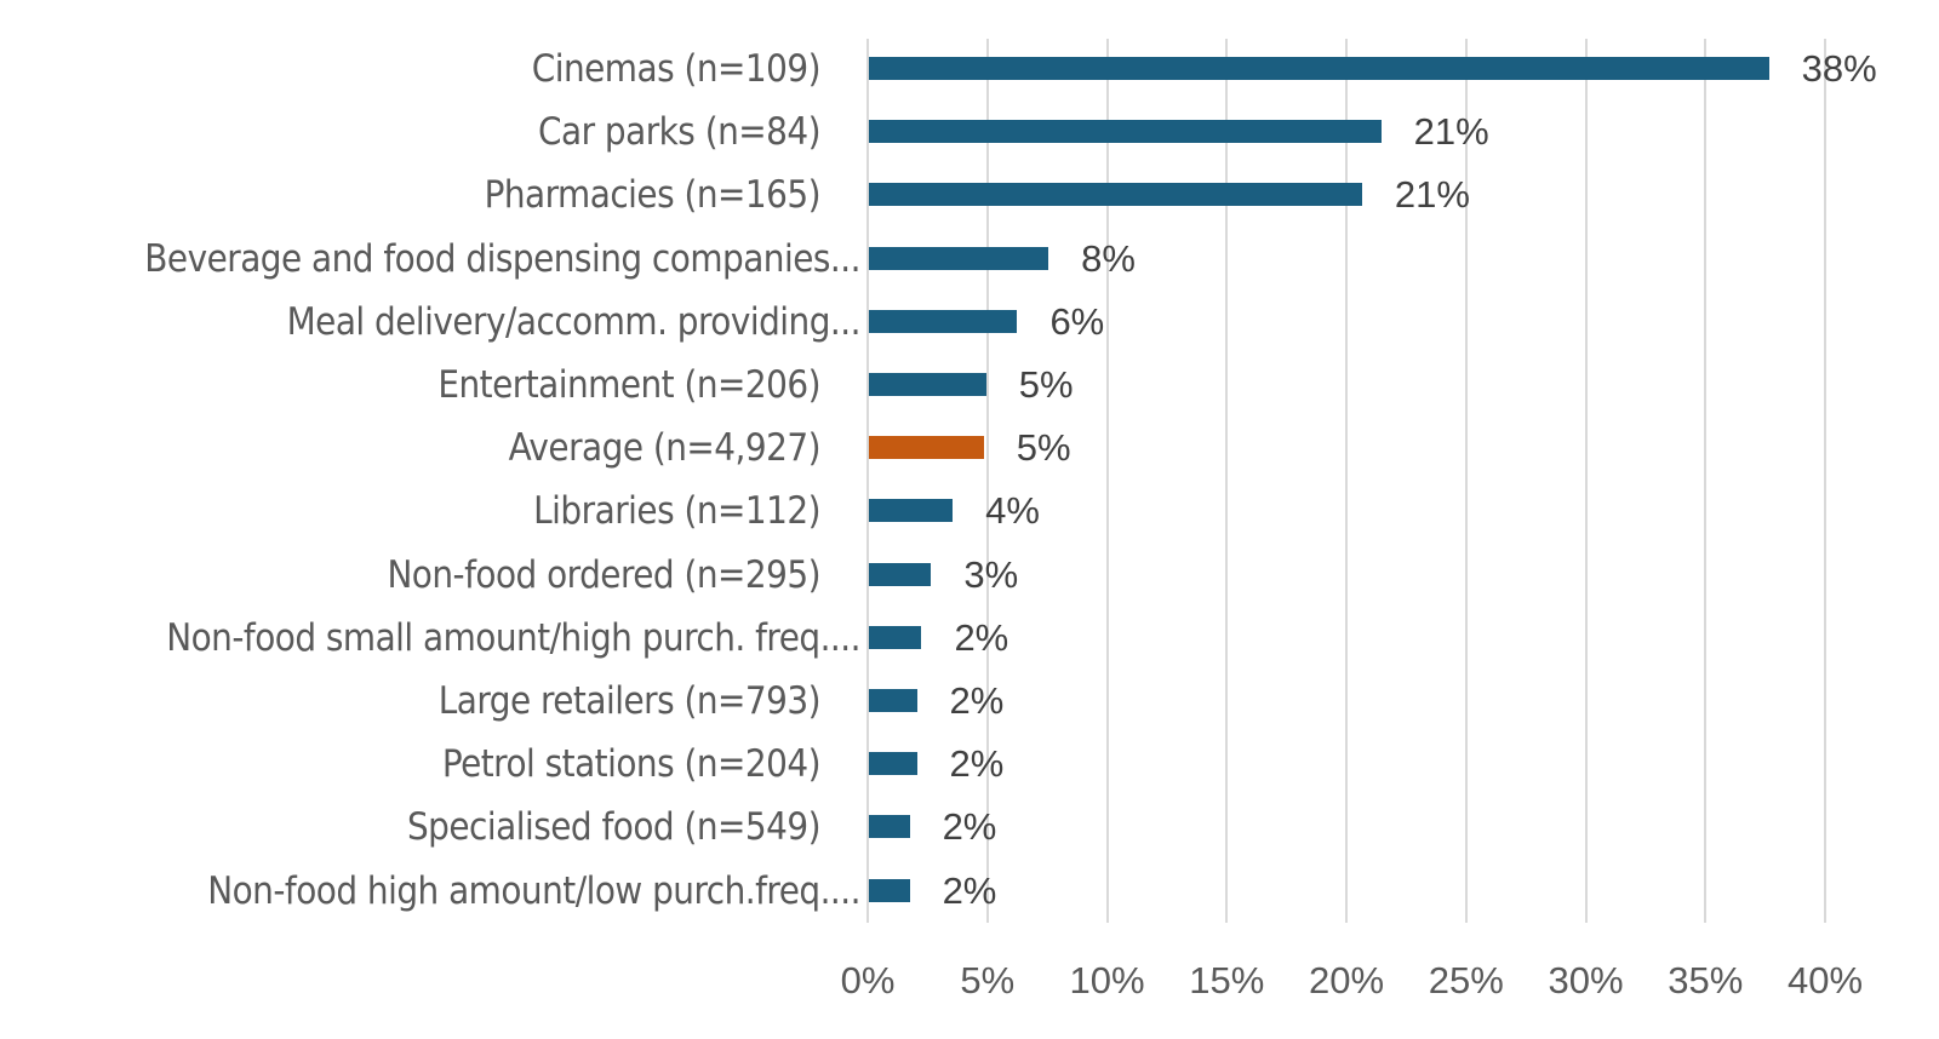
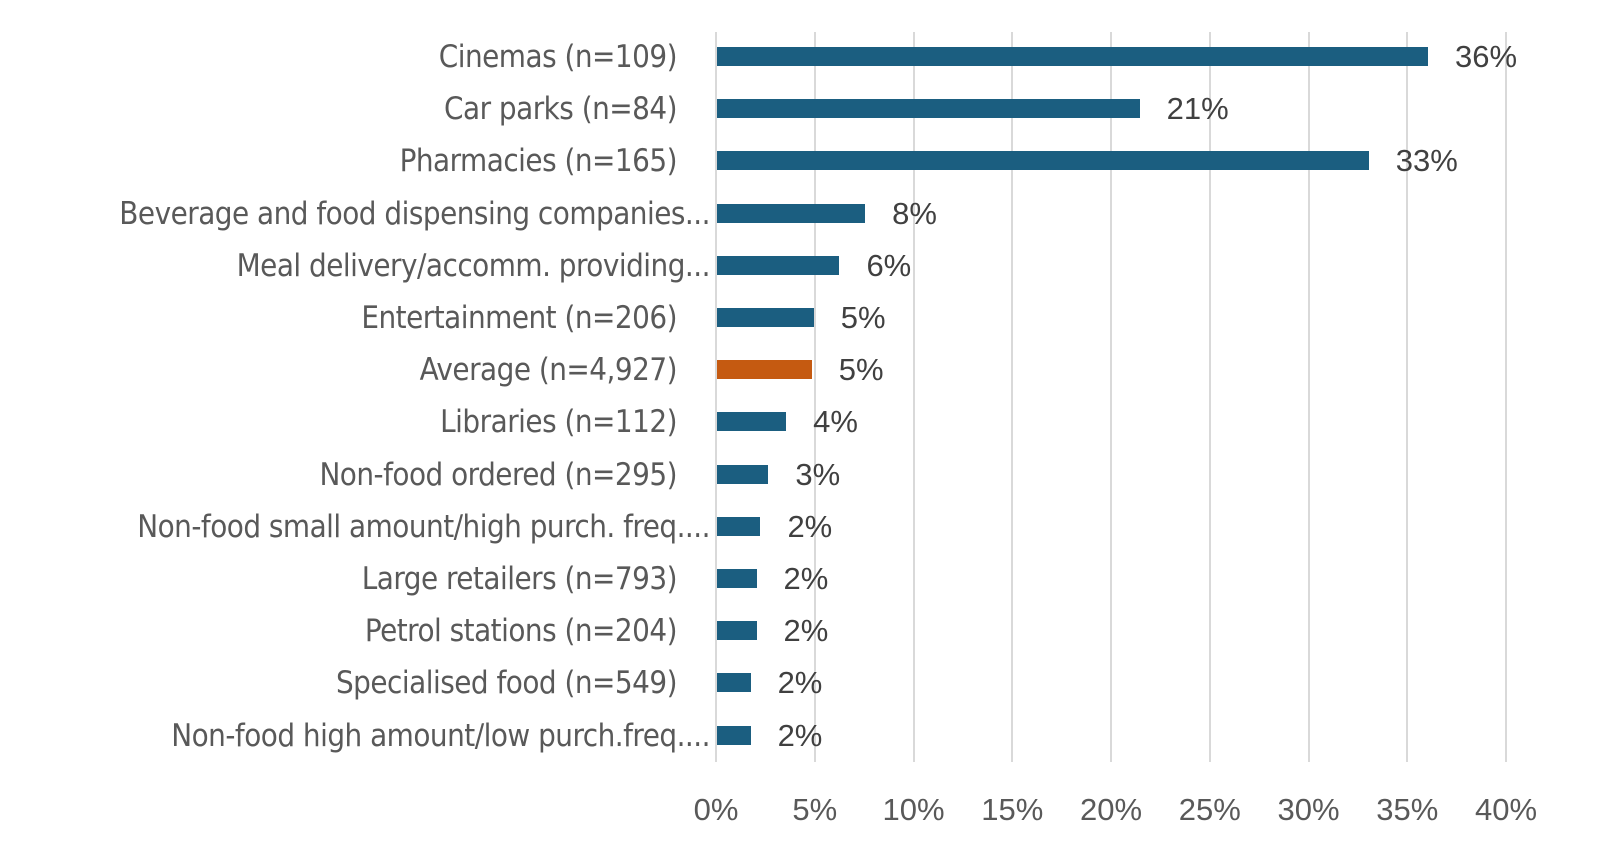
Cinemas (n=109): 38% -> 36%
Pharmacies (n=165): 21% -> 33%
